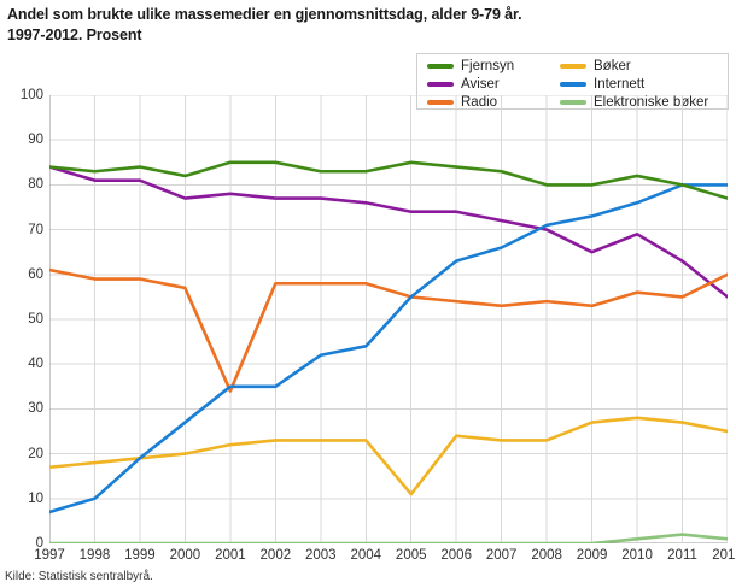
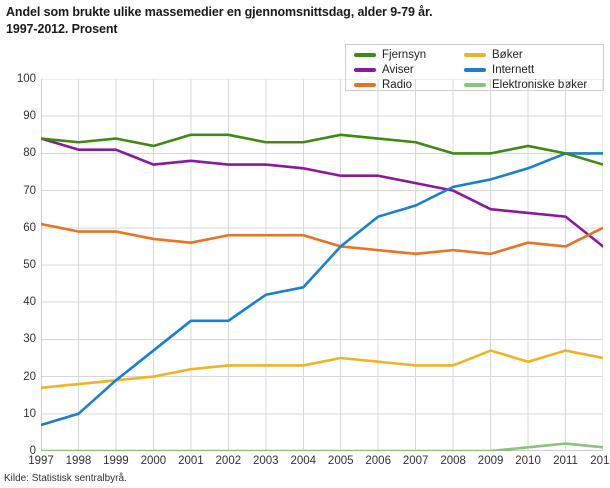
Radio/2001: 34 -> 56
Bøker/2005: 11 -> 25
Aviser/2010: 69 -> 64
Bøker/2010: 28 -> 24
